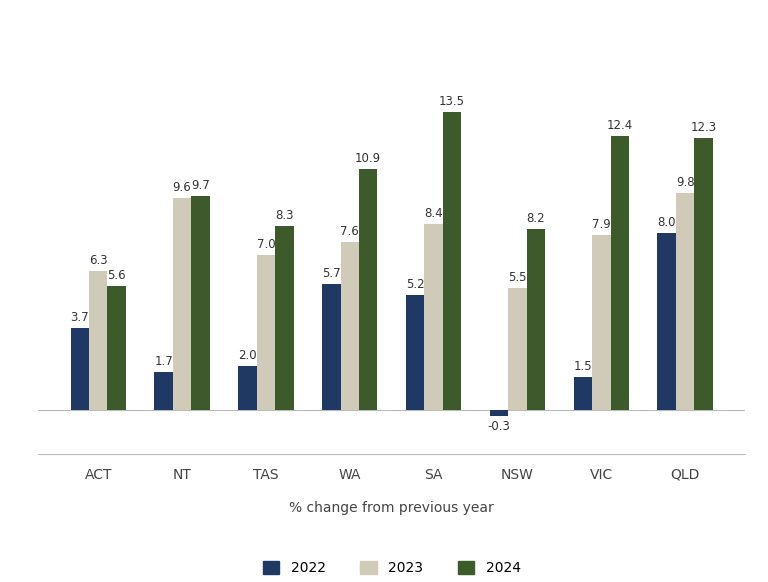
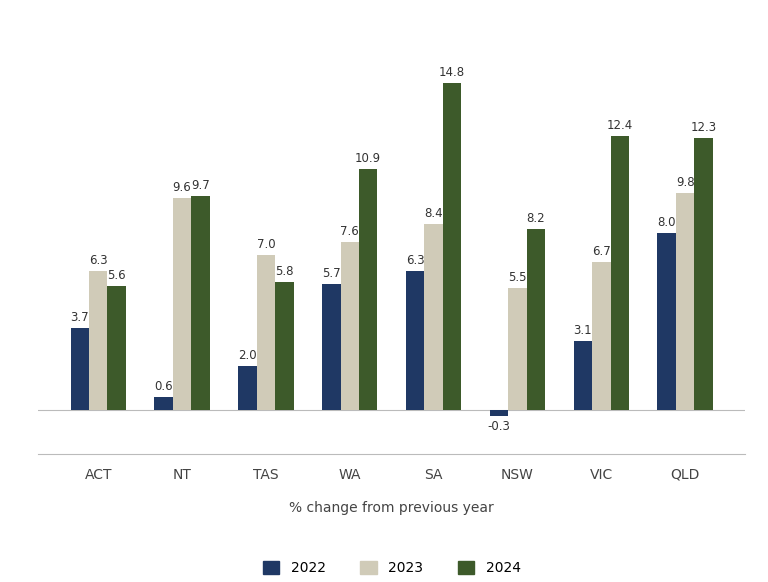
2022/NT: 1.7 -> 0.6
2024/TAS: 8.3 -> 5.8
2022/SA: 5.2 -> 6.3
2024/SA: 13.5 -> 14.8
2022/VIC: 1.5 -> 3.1
2023/VIC: 7.9 -> 6.7
